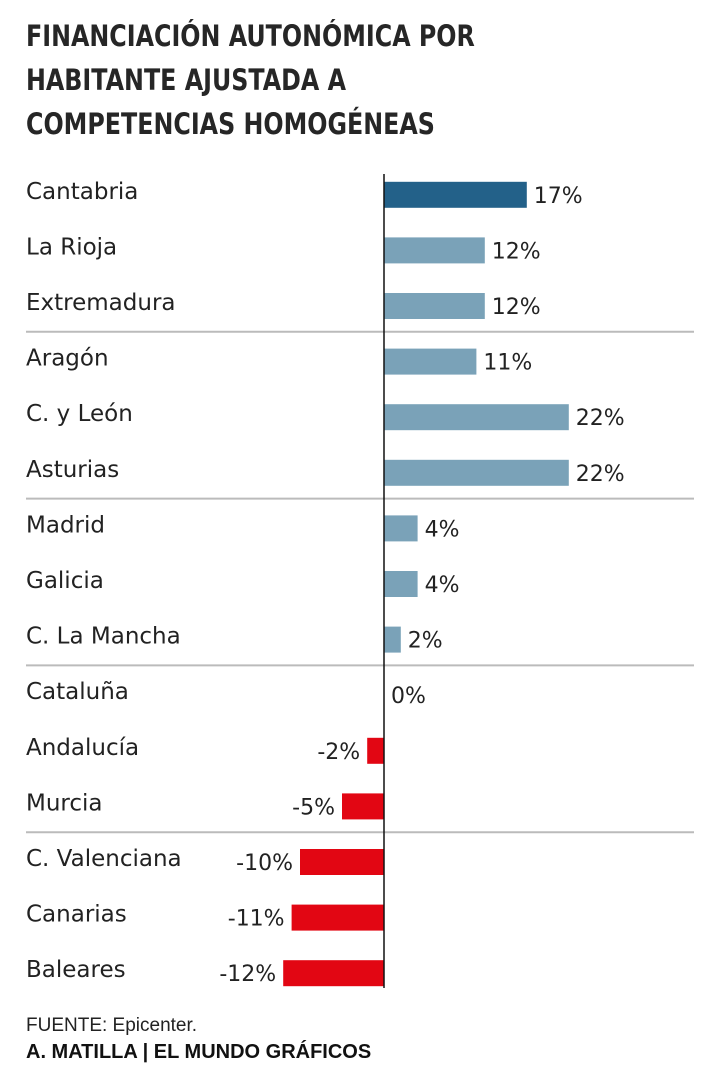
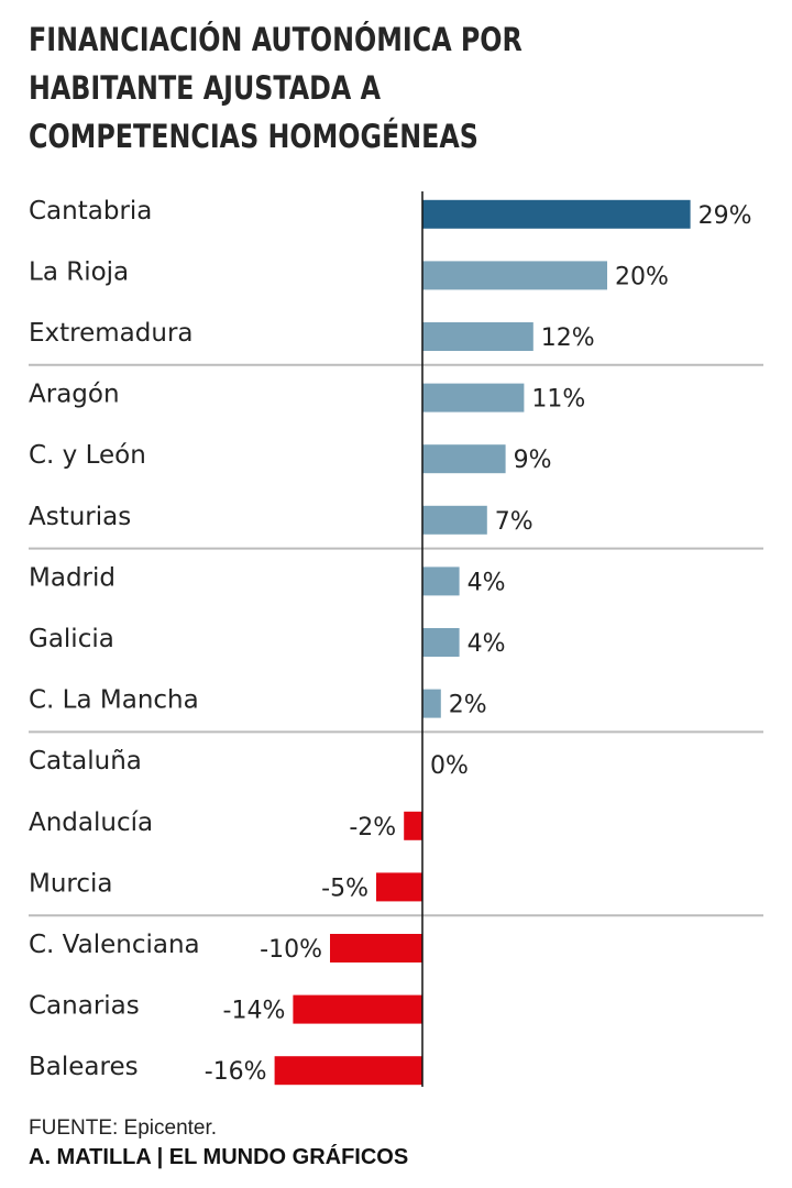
Cantabria: 17% -> 29%
La Rioja: 12% -> 20%
C. y León: 22% -> 9%
Asturias: 22% -> 7%
Canarias: -11% -> -14%
Baleares: -12% -> -16%
